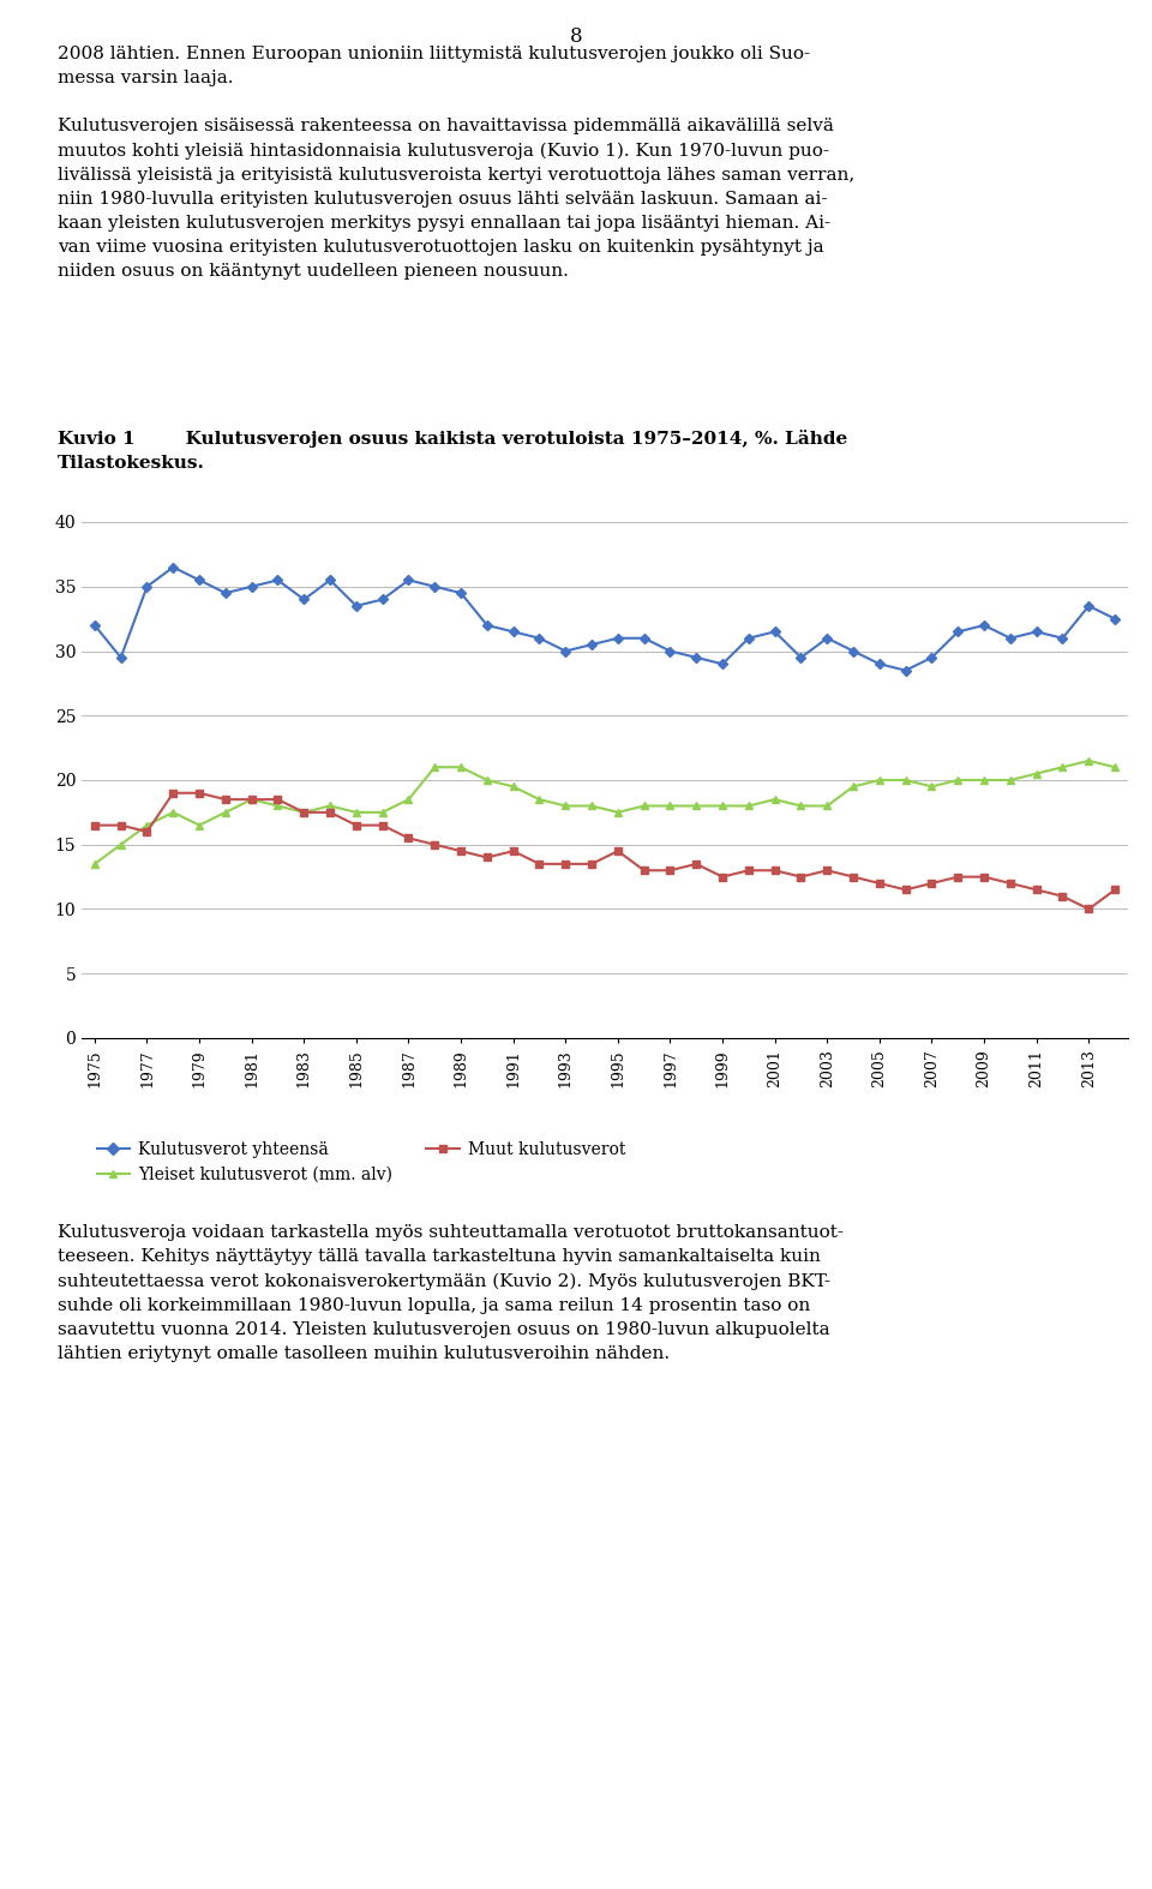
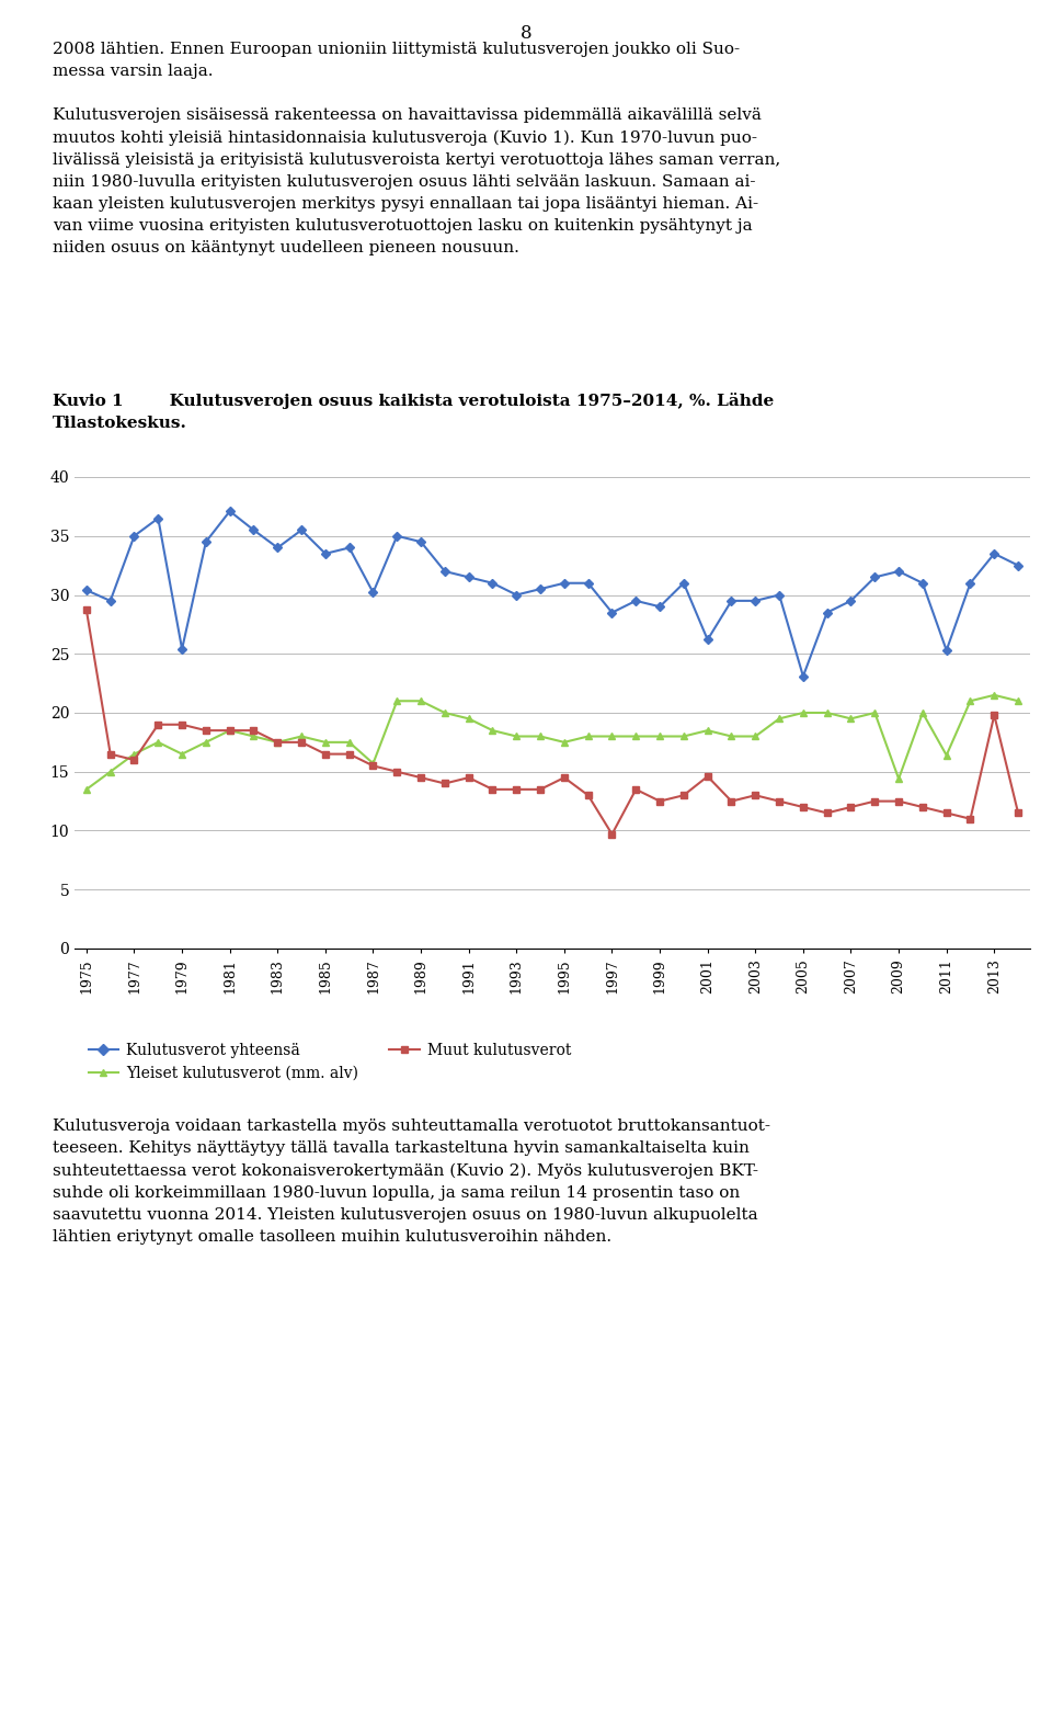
Kulutusverot yhteensä/1975: 32.0 -> 30.4
Muut kulutusverot/1975: 16.5 -> 28.7
Kulutusverot yhteensä/1979: 35.5 -> 25.4
Kulutusverot yhteensä/1981: 35.0 -> 37.1
Kulutusverot yhteensä/1987: 35.5 -> 30.2
Yleiset kulutusverot (mm. alv)/1987: 18.5 -> 15.7
Kulutusverot yhteensä/1997: 30.0 -> 28.5
Muut kulutusverot/1997: 13.0 -> 9.7
Kulutusverot yhteensä/2001: 31.5 -> 26.2
Muut kulutusverot/2001: 13.0 -> 14.6
Kulutusverot yhteensä/2003: 31.0 -> 29.5
Kulutusverot yhteensä/2005: 29.0 -> 23.1
Yleiset kulutusverot (mm. alv)/2009: 20.0 -> 14.4
Kulutusverot yhteensä/2011: 31.5 -> 25.3
Yleiset kulutusverot (mm. alv)/2011: 20.5 -> 16.4
Muut kulutusverot/2013: 10.0 -> 19.8
